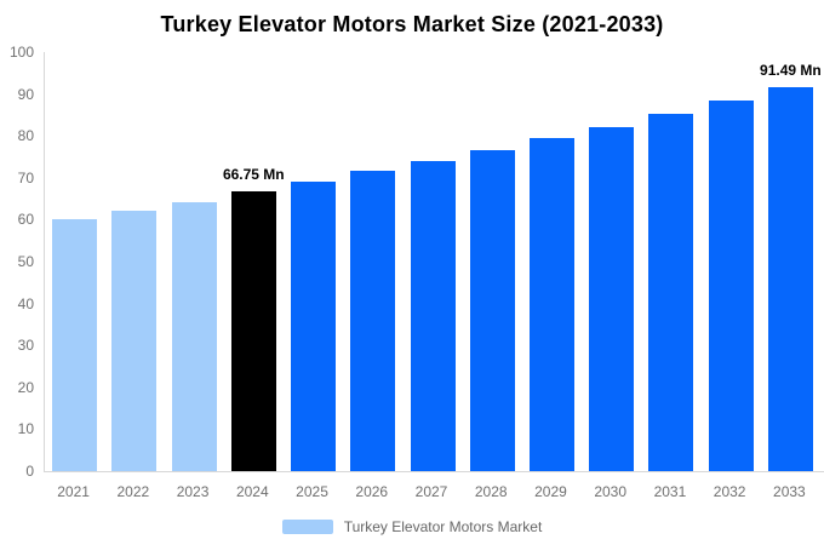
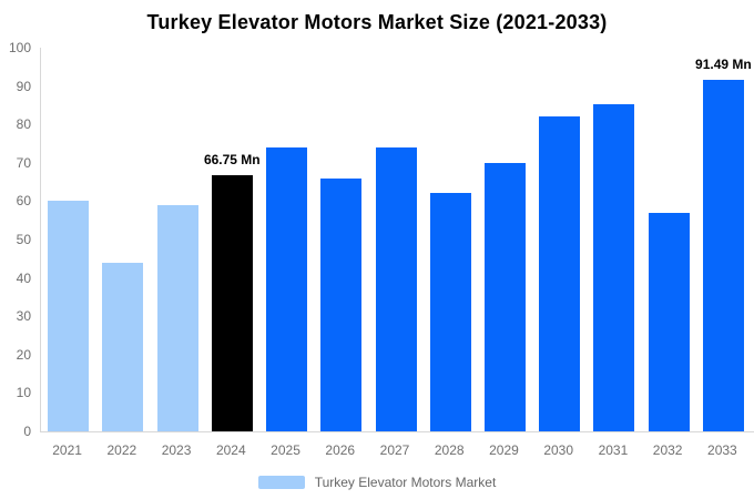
2022: 62 -> 44
2023: 64 -> 59
2025: 69 -> 74
2026: 72 -> 66
2028: 77 -> 62
2029: 79 -> 70
2032: 88 -> 57
